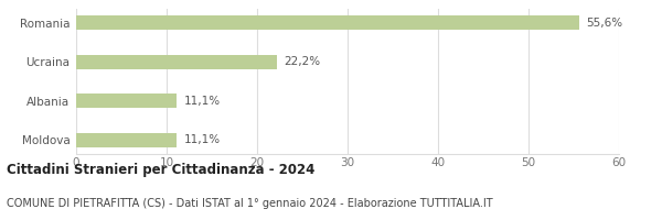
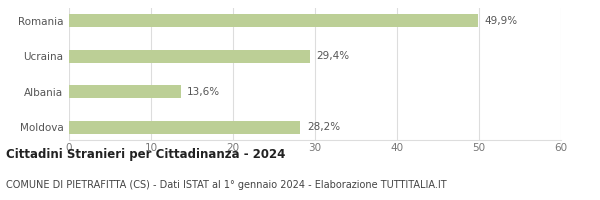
Romania: 55,6% -> 49,9%
Ucraina: 22,2% -> 29,4%
Albania: 11,1% -> 13,6%
Moldova: 11,1% -> 28,2%
